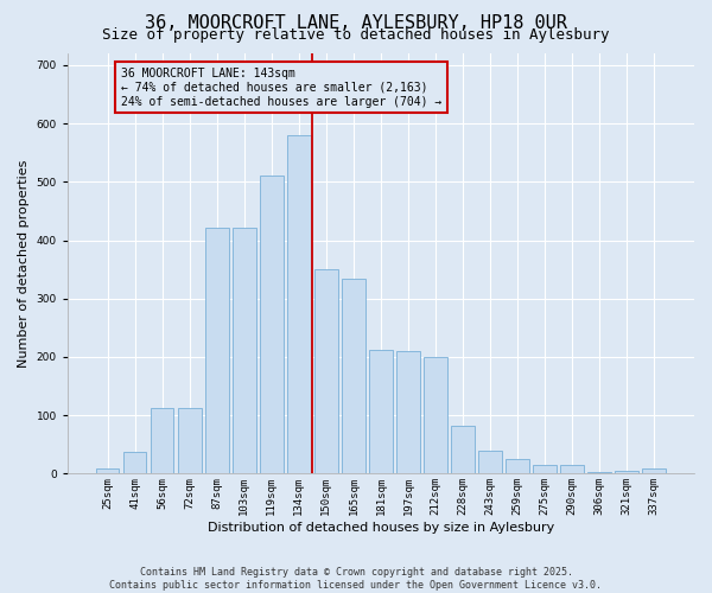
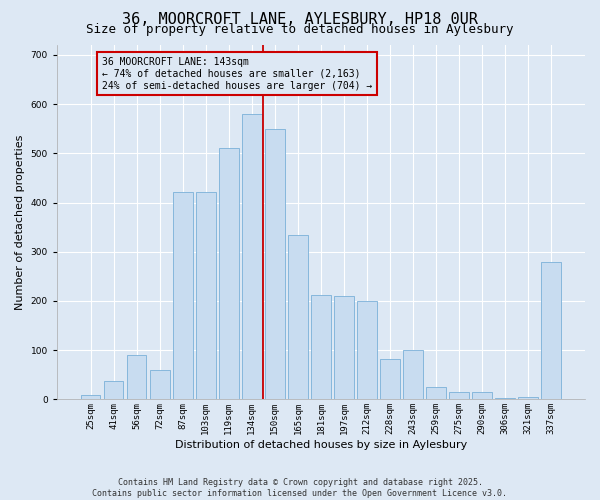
56sqm: 113 -> 90
72sqm: 113 -> 60
150sqm: 350 -> 550
243sqm: 40 -> 100
337sqm: 8 -> 280
